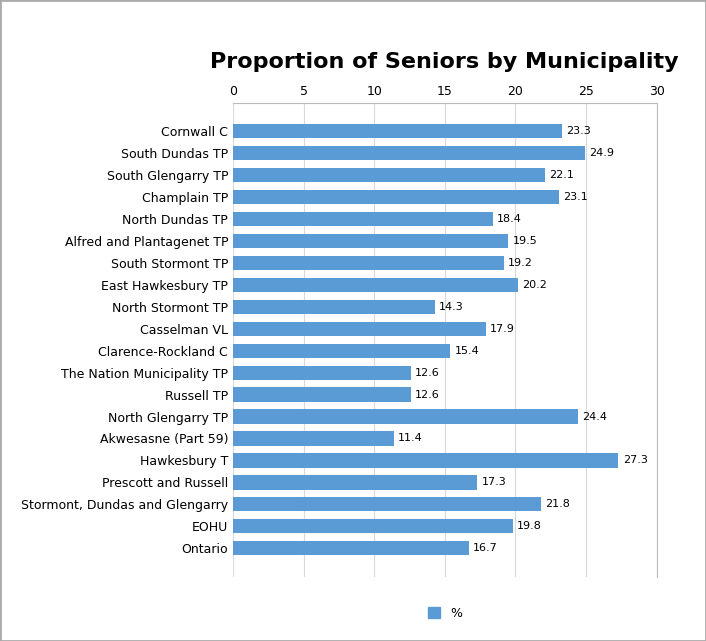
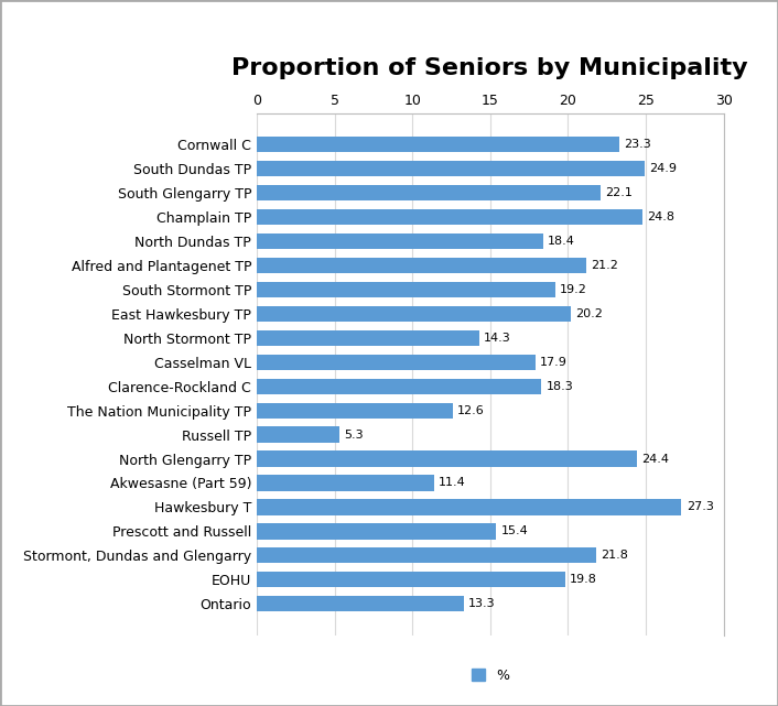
Champlain TP: 23.1 -> 24.8
Alfred and Plantagenet TP: 19.5 -> 21.2
Clarence-Rockland C: 15.4 -> 18.3
Russell TP: 12.6 -> 5.3
Prescott and Russell: 17.3 -> 15.4
Ontario: 16.7 -> 13.3
